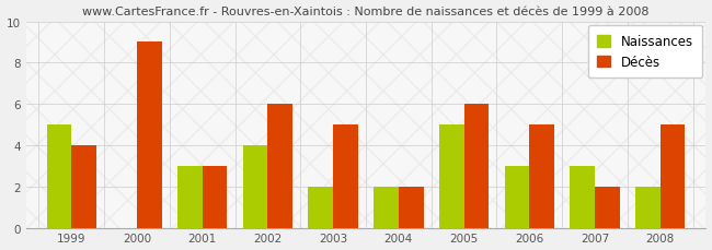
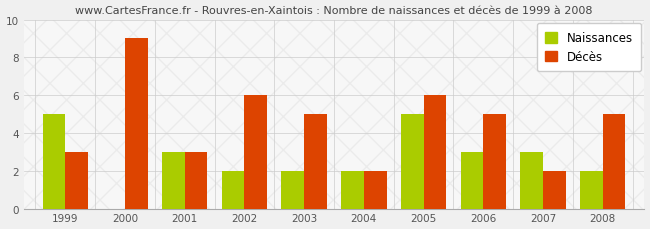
Décès/1999: 4 -> 3
Naissances/2002: 4 -> 2
